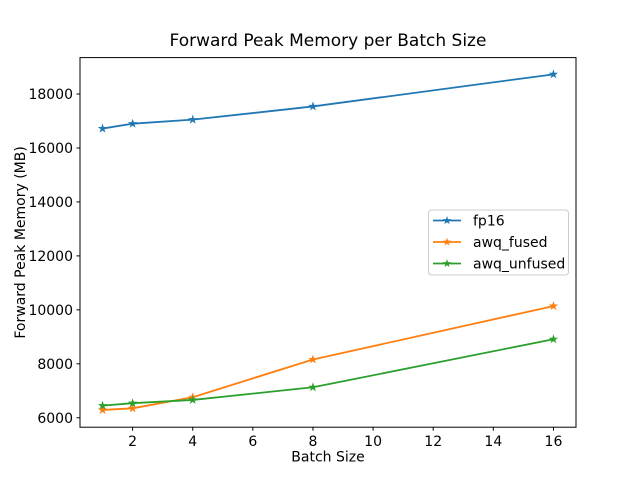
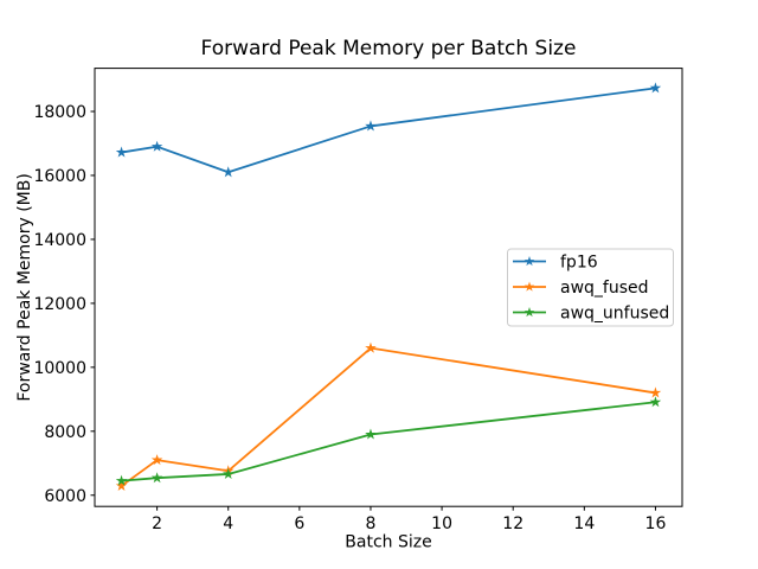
awq_fused/2: 6400 -> 7100
fp16/4: 17000 -> 16100
awq_fused/8: 8200 -> 10600
awq_unfused/8: 7100 -> 7900
awq_fused/16: 10100 -> 9200
